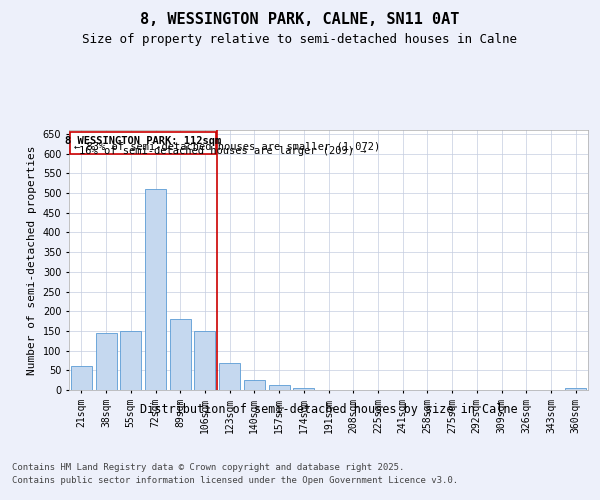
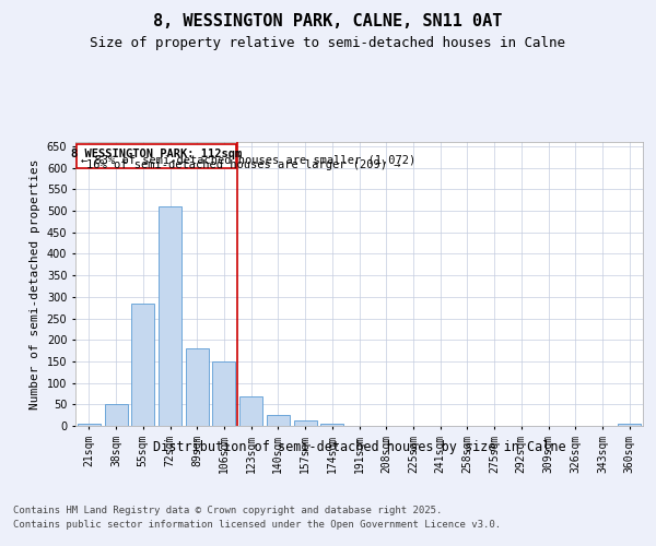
21sqm: 60 -> 5
38sqm: 145 -> 50
55sqm: 150 -> 285
